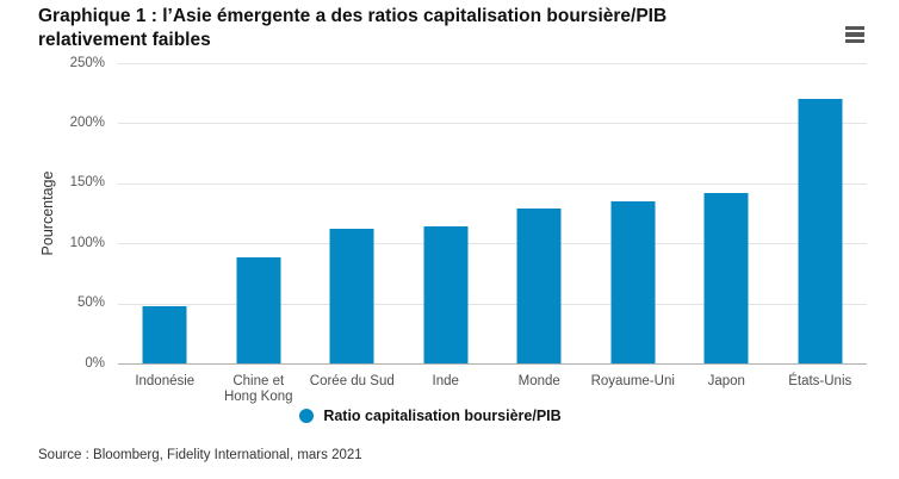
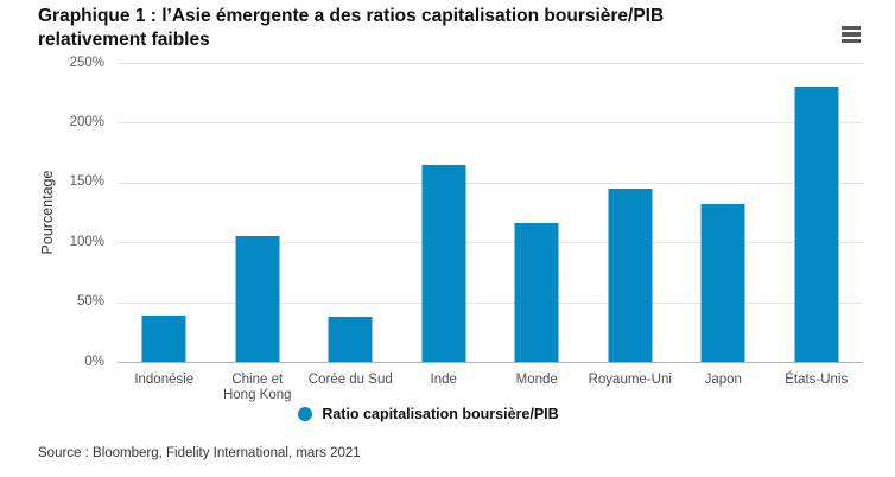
Indonésie: 48% -> 39%
Chine et Hong Kong: 88% -> 105%
Corée du Sud: 112% -> 38%
Inde: 114% -> 165%
Monde: 129% -> 116%
Royaume-Uni: 135% -> 145%
Japon: 142% -> 132%
États-Unis: 220% -> 230%
